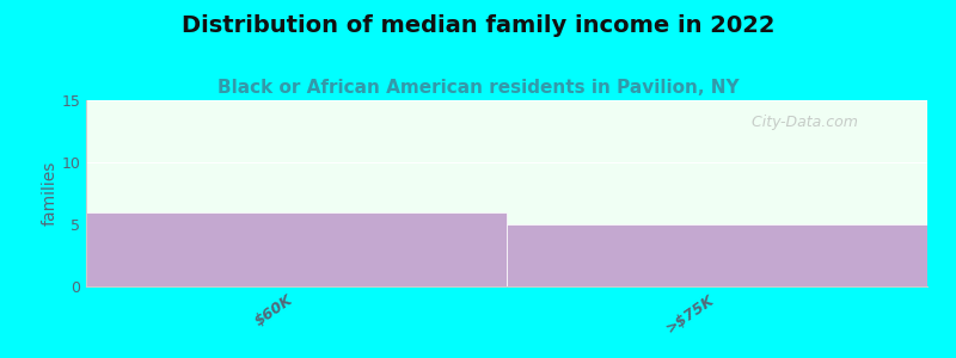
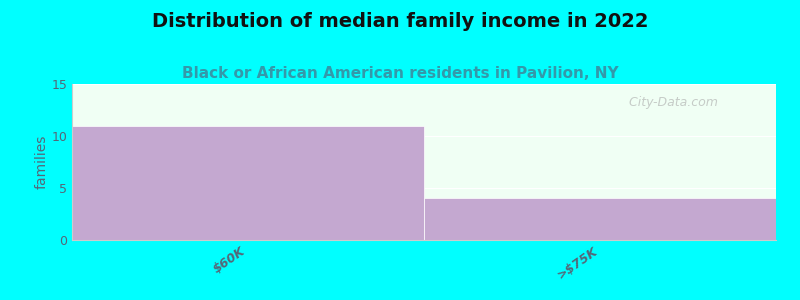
$60K: 6 -> 11
>$75K: 5 -> 4
